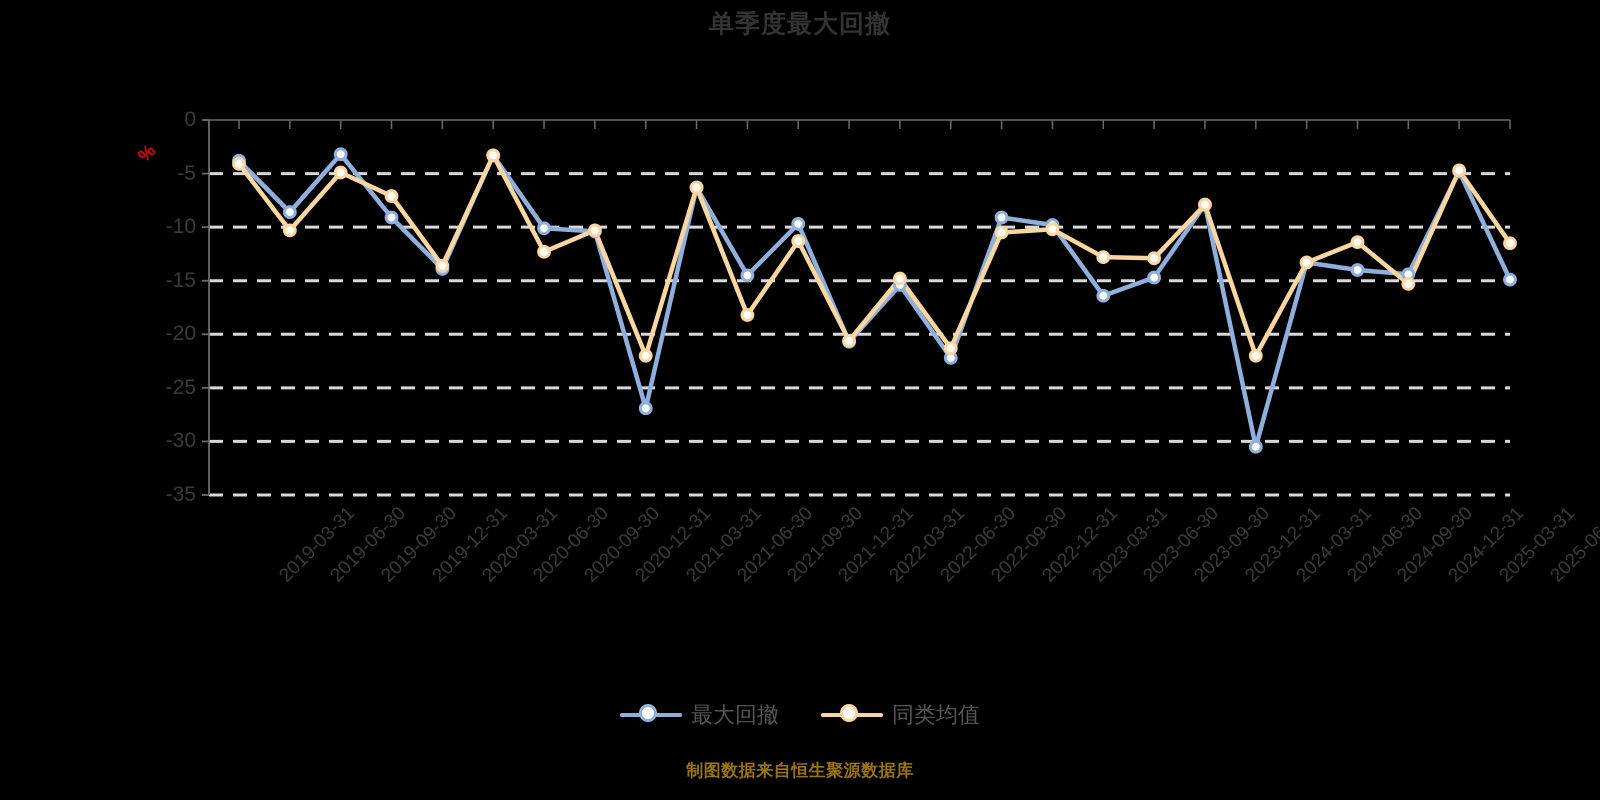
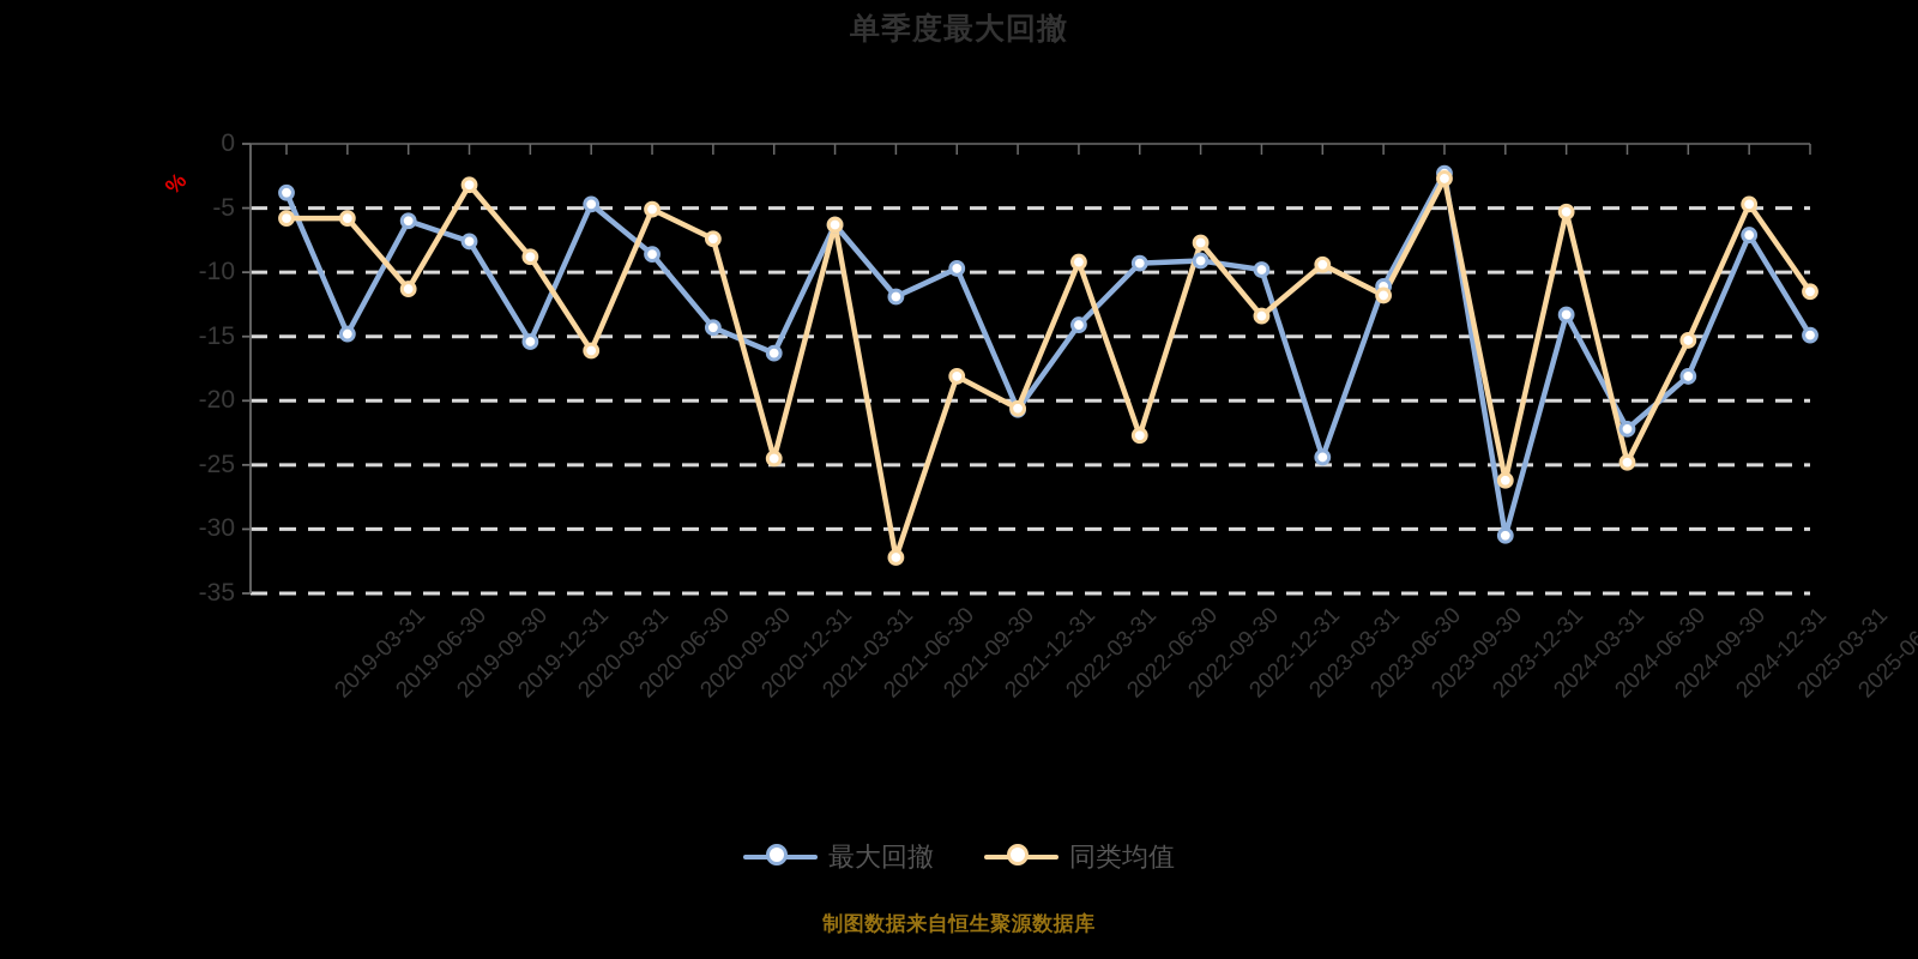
同类均值/2019-03-31: -4.1 -> -5.8
最大回撤/2019-06-30: -8.6 -> -14.8
同类均值/2019-06-30: -10.3 -> -5.8
最大回撤/2019-09-30: -3.2 -> -6.0
同类均值/2019-09-30: -4.9 -> -11.3
最大回撤/2019-12-31: -9.1 -> -7.6
同类均值/2019-12-31: -7.1 -> -3.2
最大回撤/2020-03-31: -13.9 -> -15.4
同类均值/2020-03-31: -13.6 -> -8.8
最大回撤/2020-06-30: -3.3 -> -4.7
同类均值/2020-06-30: -3.3 -> -16.1
最大回撤/2020-09-30: -10.1 -> -8.6
同类均值/2020-09-30: -12.3 -> -5.1
最大回撤/2020-12-31: -10.4 -> -14.3
同类均值/2020-12-31: -10.3 -> -7.4
最大回撤/2021-03-31: -26.9 -> -16.3
同类均值/2021-03-31: -22.0 -> -24.5
最大回撤/2021-09-30: -14.5 -> -11.9
同类均值/2021-09-30: -18.2 -> -32.2
同类均值/2021-12-31: -11.3 -> -18.1
最大回撤/2022-06-30: -15.4 -> -14.1
同类均值/2022-06-30: -14.8 -> -9.2
最大回撤/2022-09-30: -22.2 -> -9.3
同类均值/2022-09-30: -21.3 -> -22.7
同类均值/2022-12-31: -10.5 -> -7.7
同类均值/2023-03-31: -10.2 -> -13.4
最大回撤/2023-06-30: -16.4 -> -24.4
同类均值/2023-06-30: -12.8 -> -9.4
最大回撤/2023-09-30: -14.7 -> -11.1
同类均值/2023-09-30: -12.9 -> -11.8
最大回撤/2023-12-31: -7.9 -> -2.3
同类均值/2023-12-31: -7.9 -> -2.7
同类均值/2024-03-31: -22.0 -> -26.2
同类均值/2024-06-30: -13.3 -> -5.3
最大回撤/2024-09-30: -14.0 -> -22.2
同类均值/2024-09-30: -11.4 -> -24.8
最大回撤/2024-12-31: -14.4 -> -18.1
最大回撤/2025-03-31: -4.8 -> -7.1
